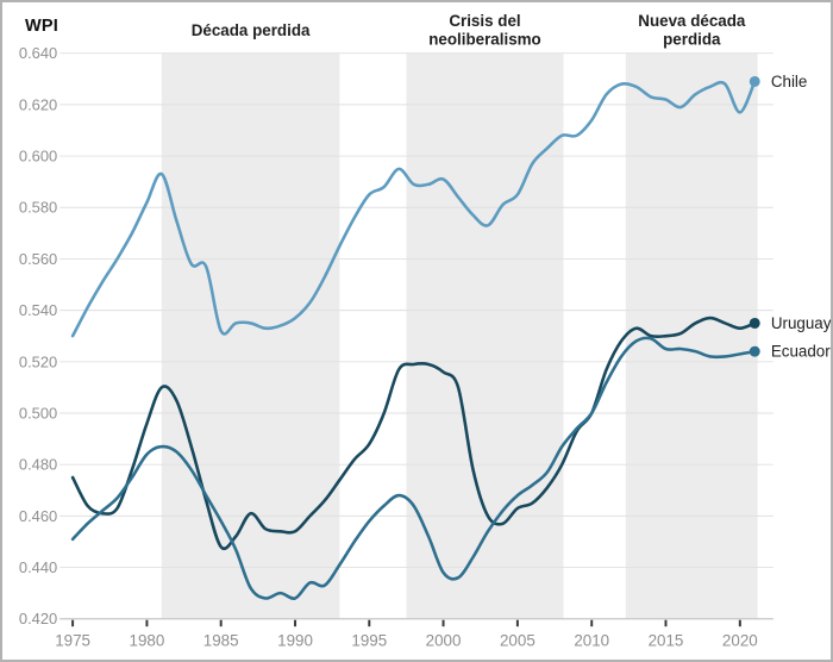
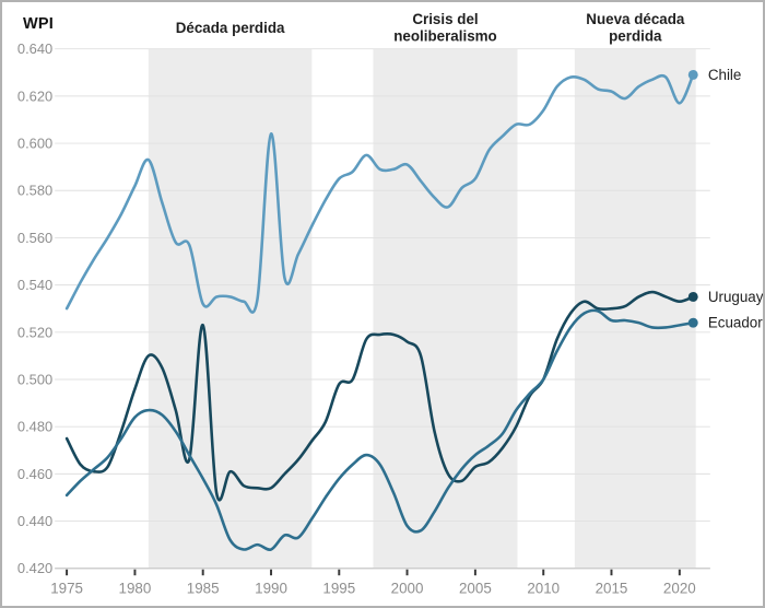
Uruguay/1985: 0.448 -> 0.523
Chile/1990: 0.537 -> 0.604
Uruguay/1995: 0.488 -> 0.498
